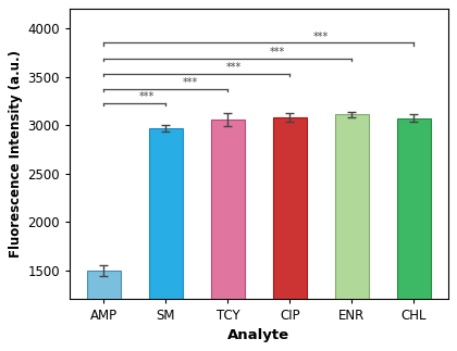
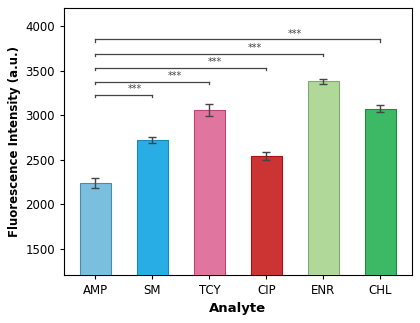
AMP: 1500 -> 2240
SM: 2970 -> 2720
CIP: 3080 -> 2540
ENR: 3110 -> 3380
